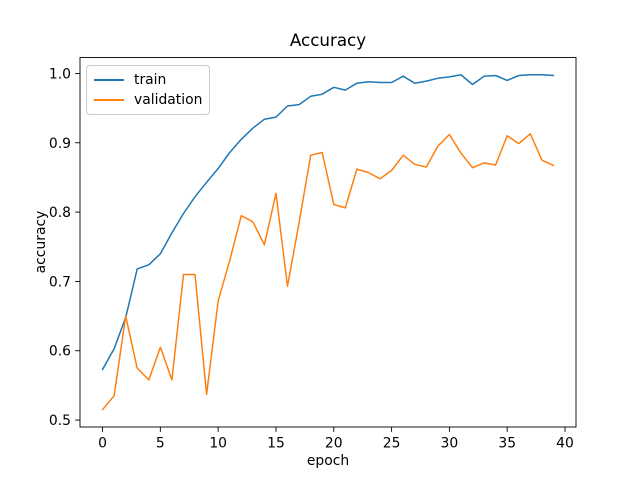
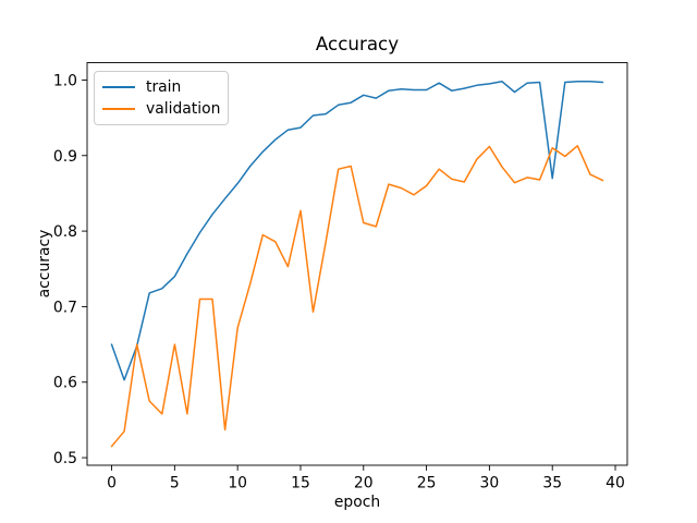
train/0: 0.57 -> 0.65
validation/5: 0.60 -> 0.65
train/35: 0.99 -> 0.87
